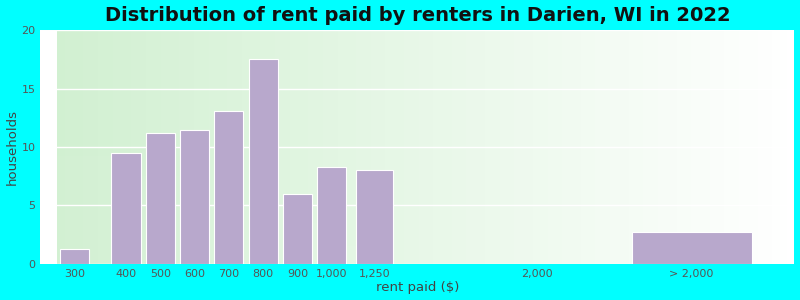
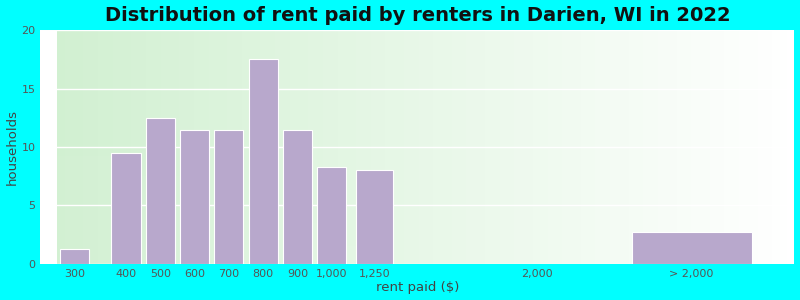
500: 11.2 -> 12.5
700: 13.1 -> 11.5
900: 6.0 -> 11.5
